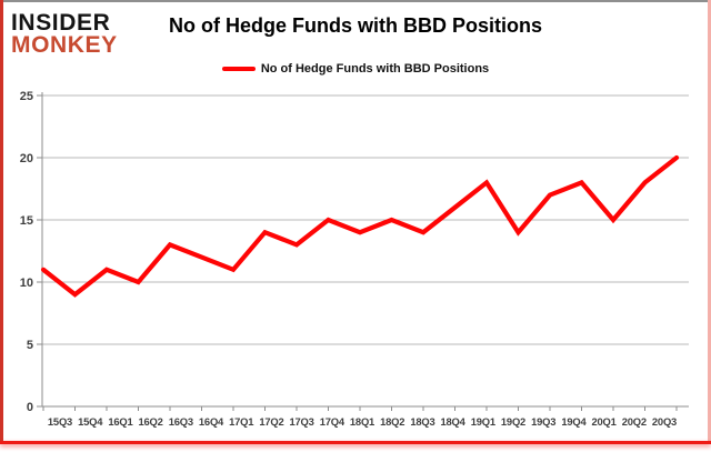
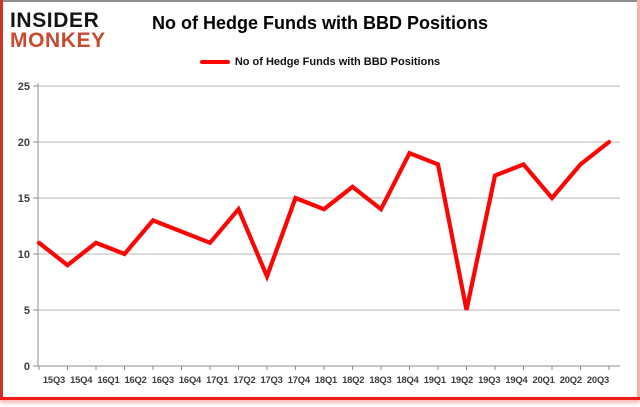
17Q3: 13 -> 8
18Q2: 15 -> 16
18Q4: 16 -> 19
19Q2: 14 -> 5
